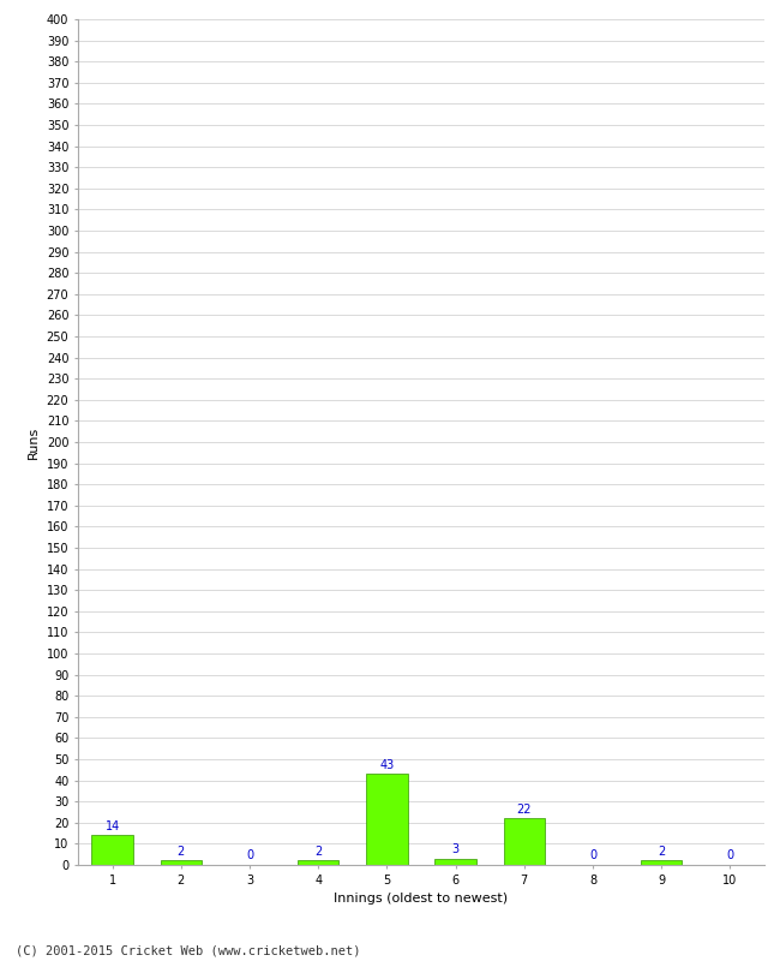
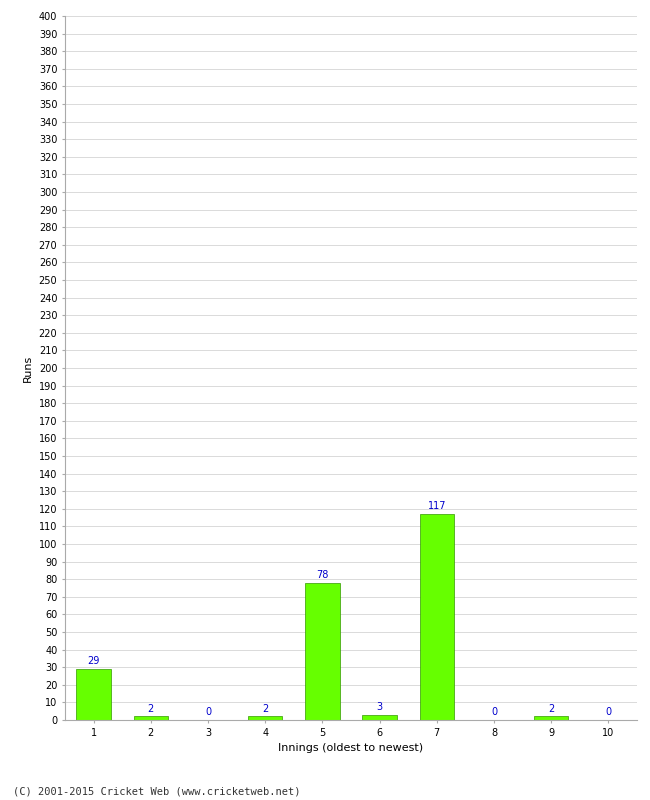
1: 14 -> 29
5: 43 -> 78
7: 22 -> 117
